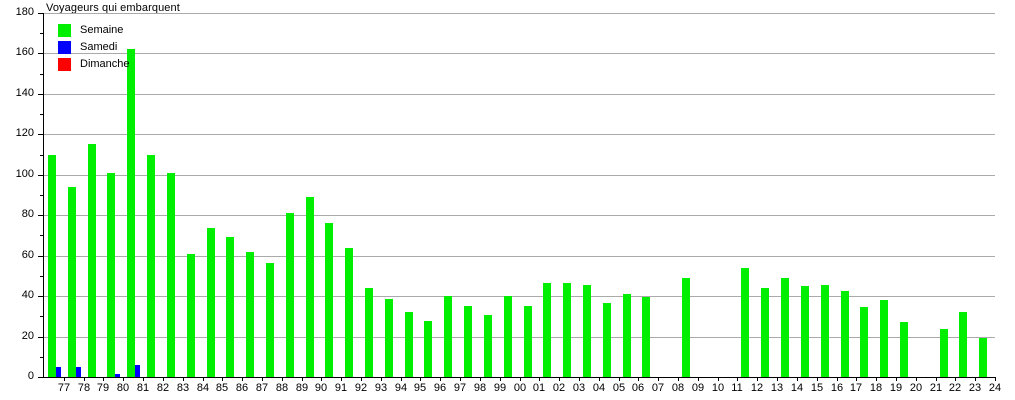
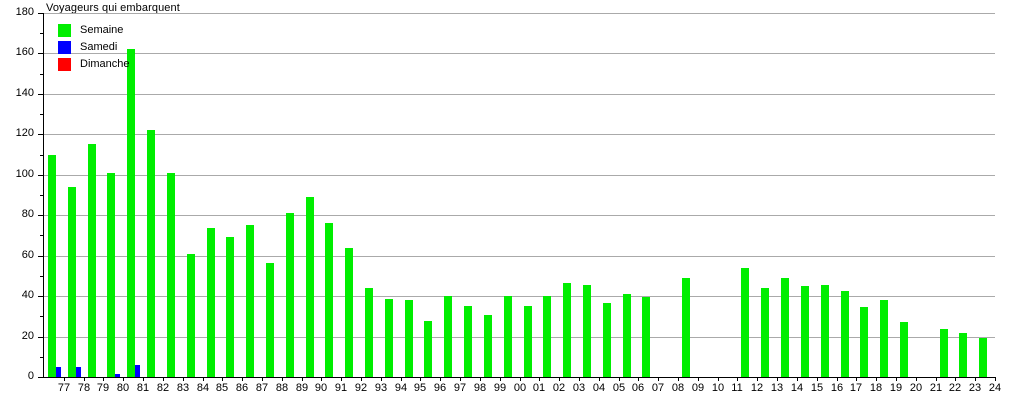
Semaine/82: 110 -> 122
Semaine/87: 62 -> 75
Semaine/95: 32 -> 38
Semaine/02: 46 -> 40
Semaine/23: 32 -> 22
